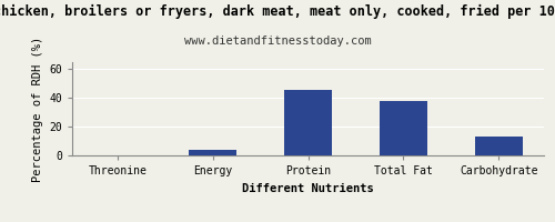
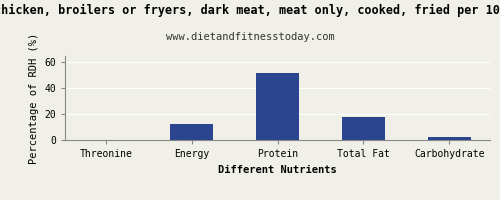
Energy: 4 -> 12
Protein: 46 -> 52
Total Fat: 38 -> 18
Carbohydrate: 13 -> 2
